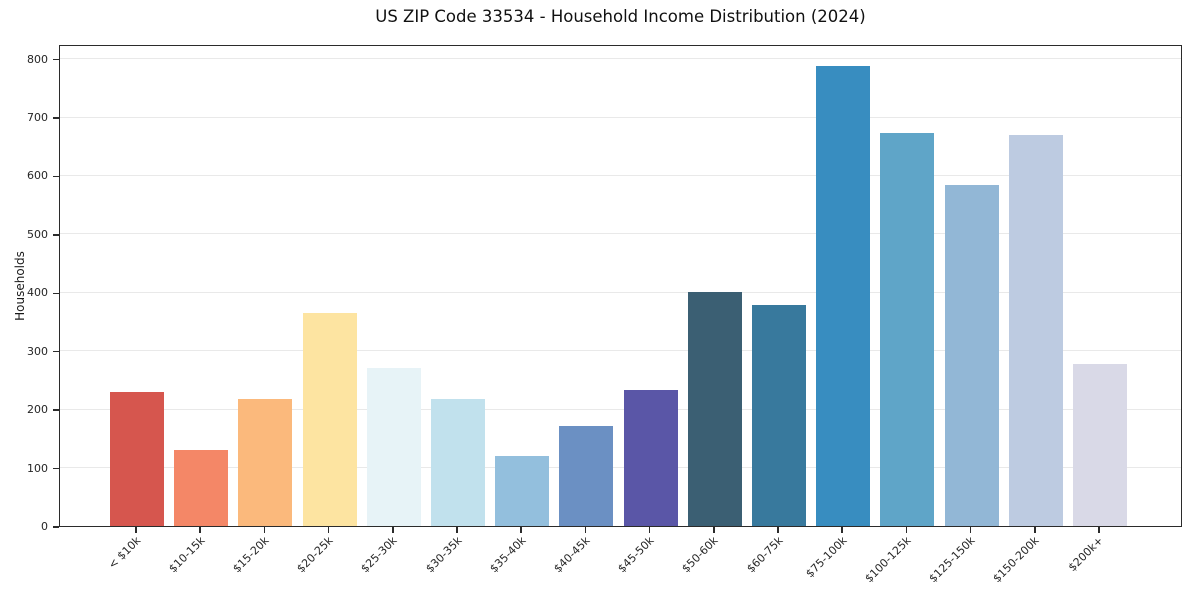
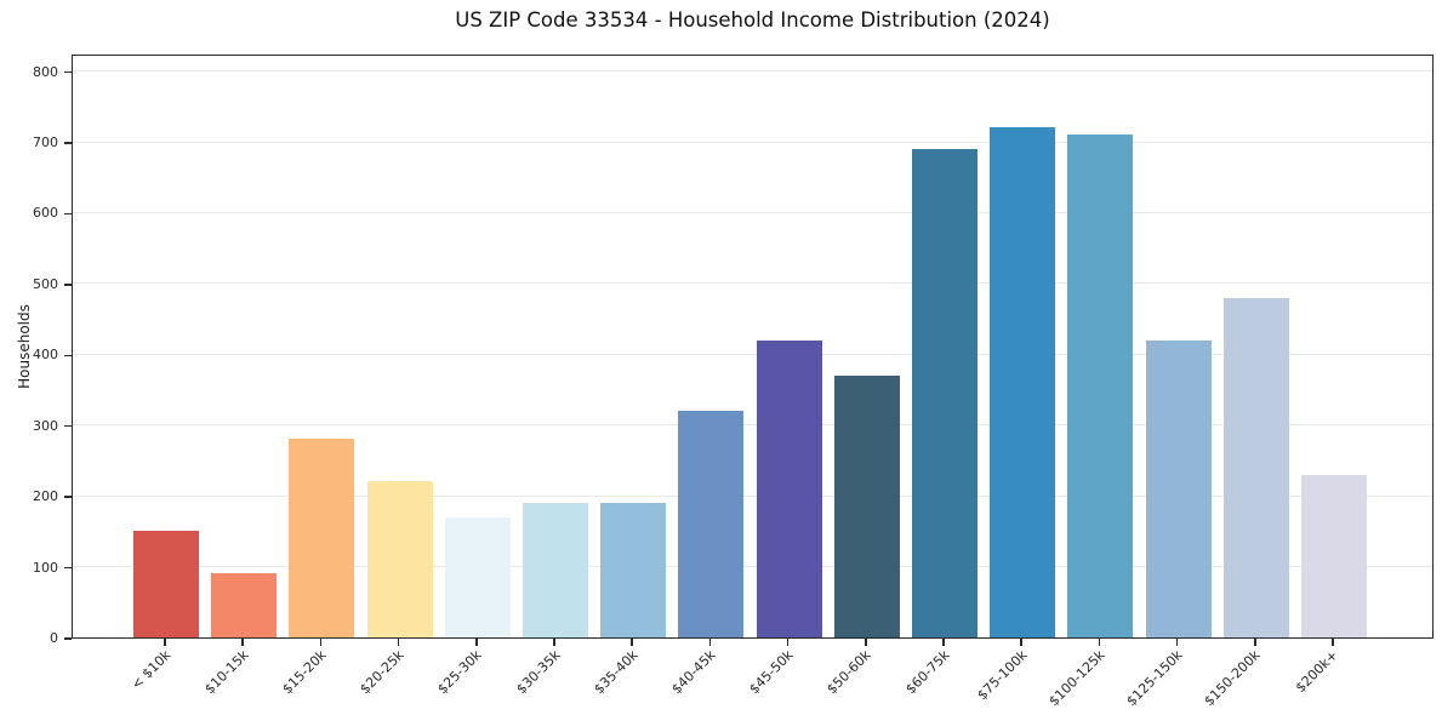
< $10k: 230 -> 150
$10-15k: 130 -> 90
$15-20k: 220 -> 280
$20-25k: 360 -> 220
$25-30k: 270 -> 170
$30-35k: 220 -> 190
$35-40k: 120 -> 190
$40-45k: 170 -> 320
$45-50k: 230 -> 420
$50-60k: 400 -> 370
$60-75k: 380 -> 690
$75-100k: 790 -> 720
$100-125k: 670 -> 710
$125-150k: 580 -> 420
$150-200k: 670 -> 480
$200k+: 280 -> 230
